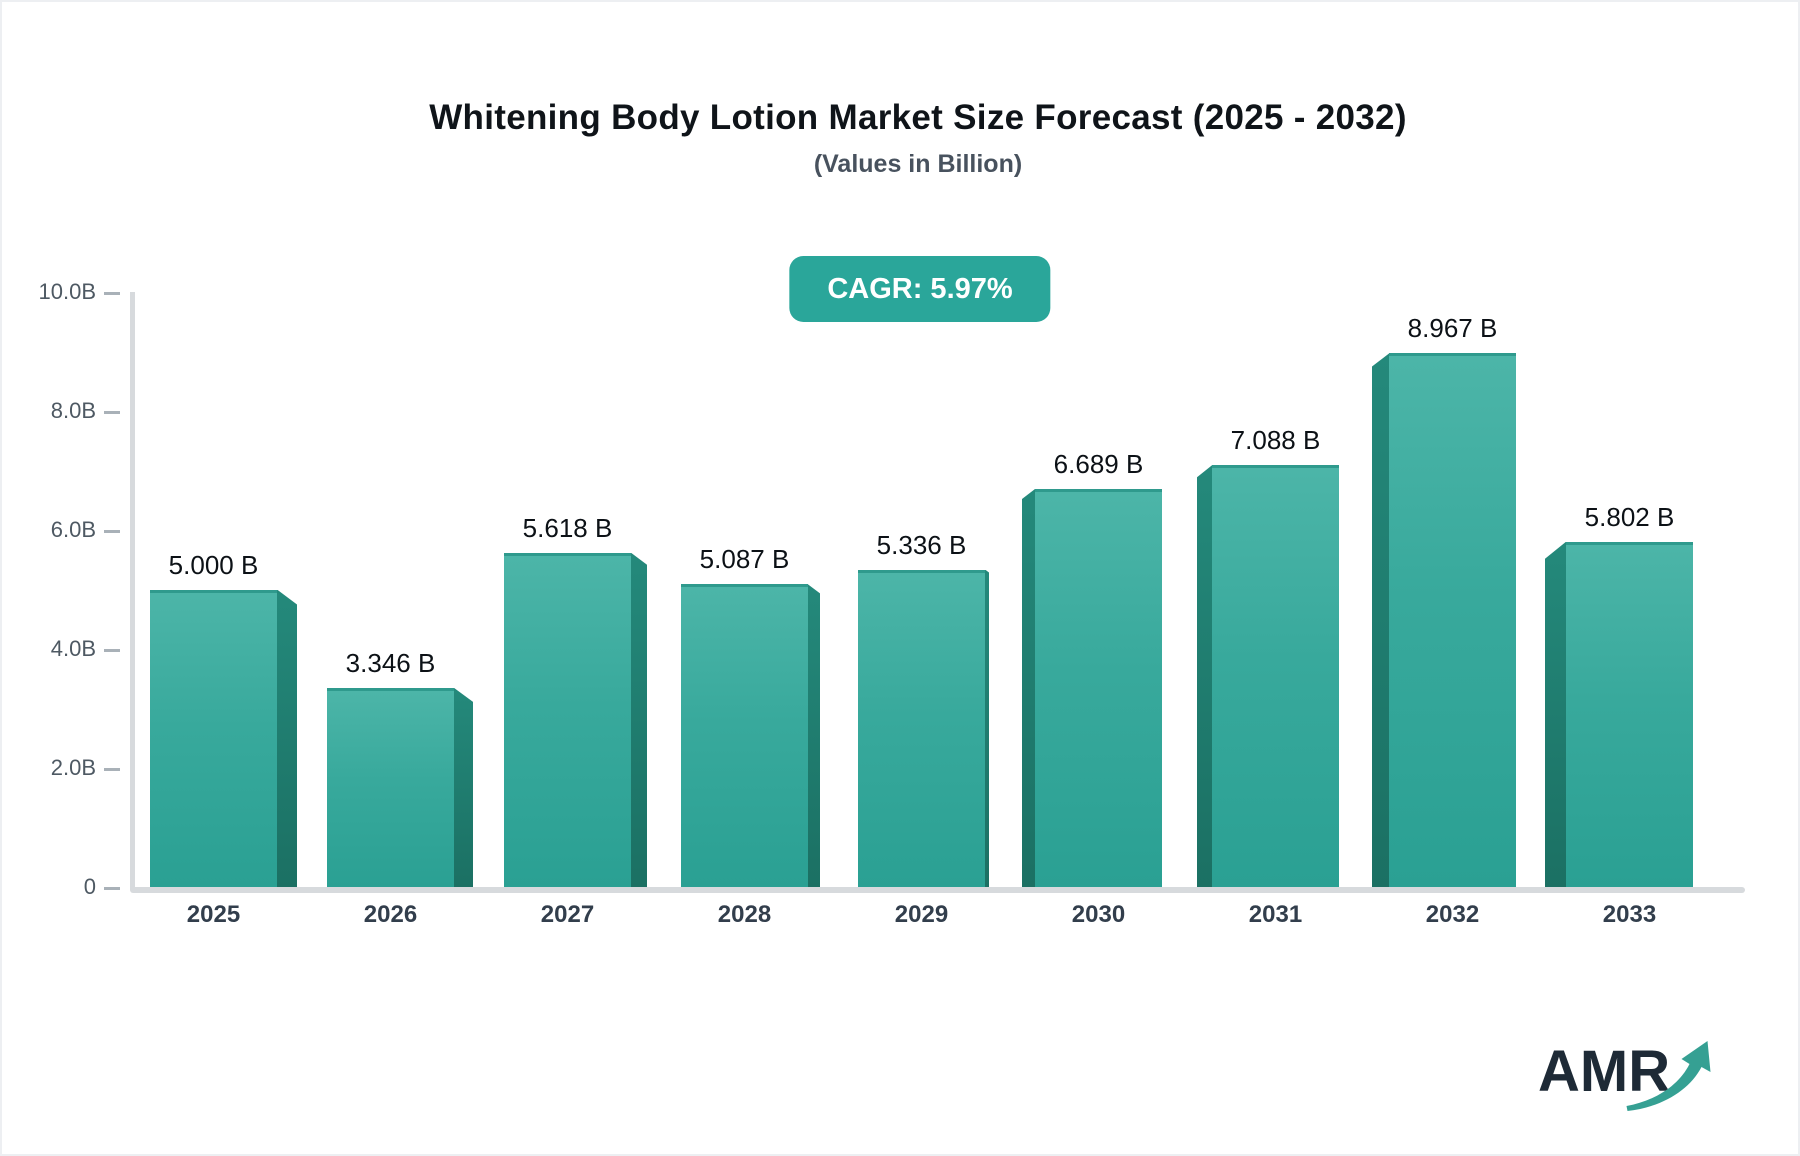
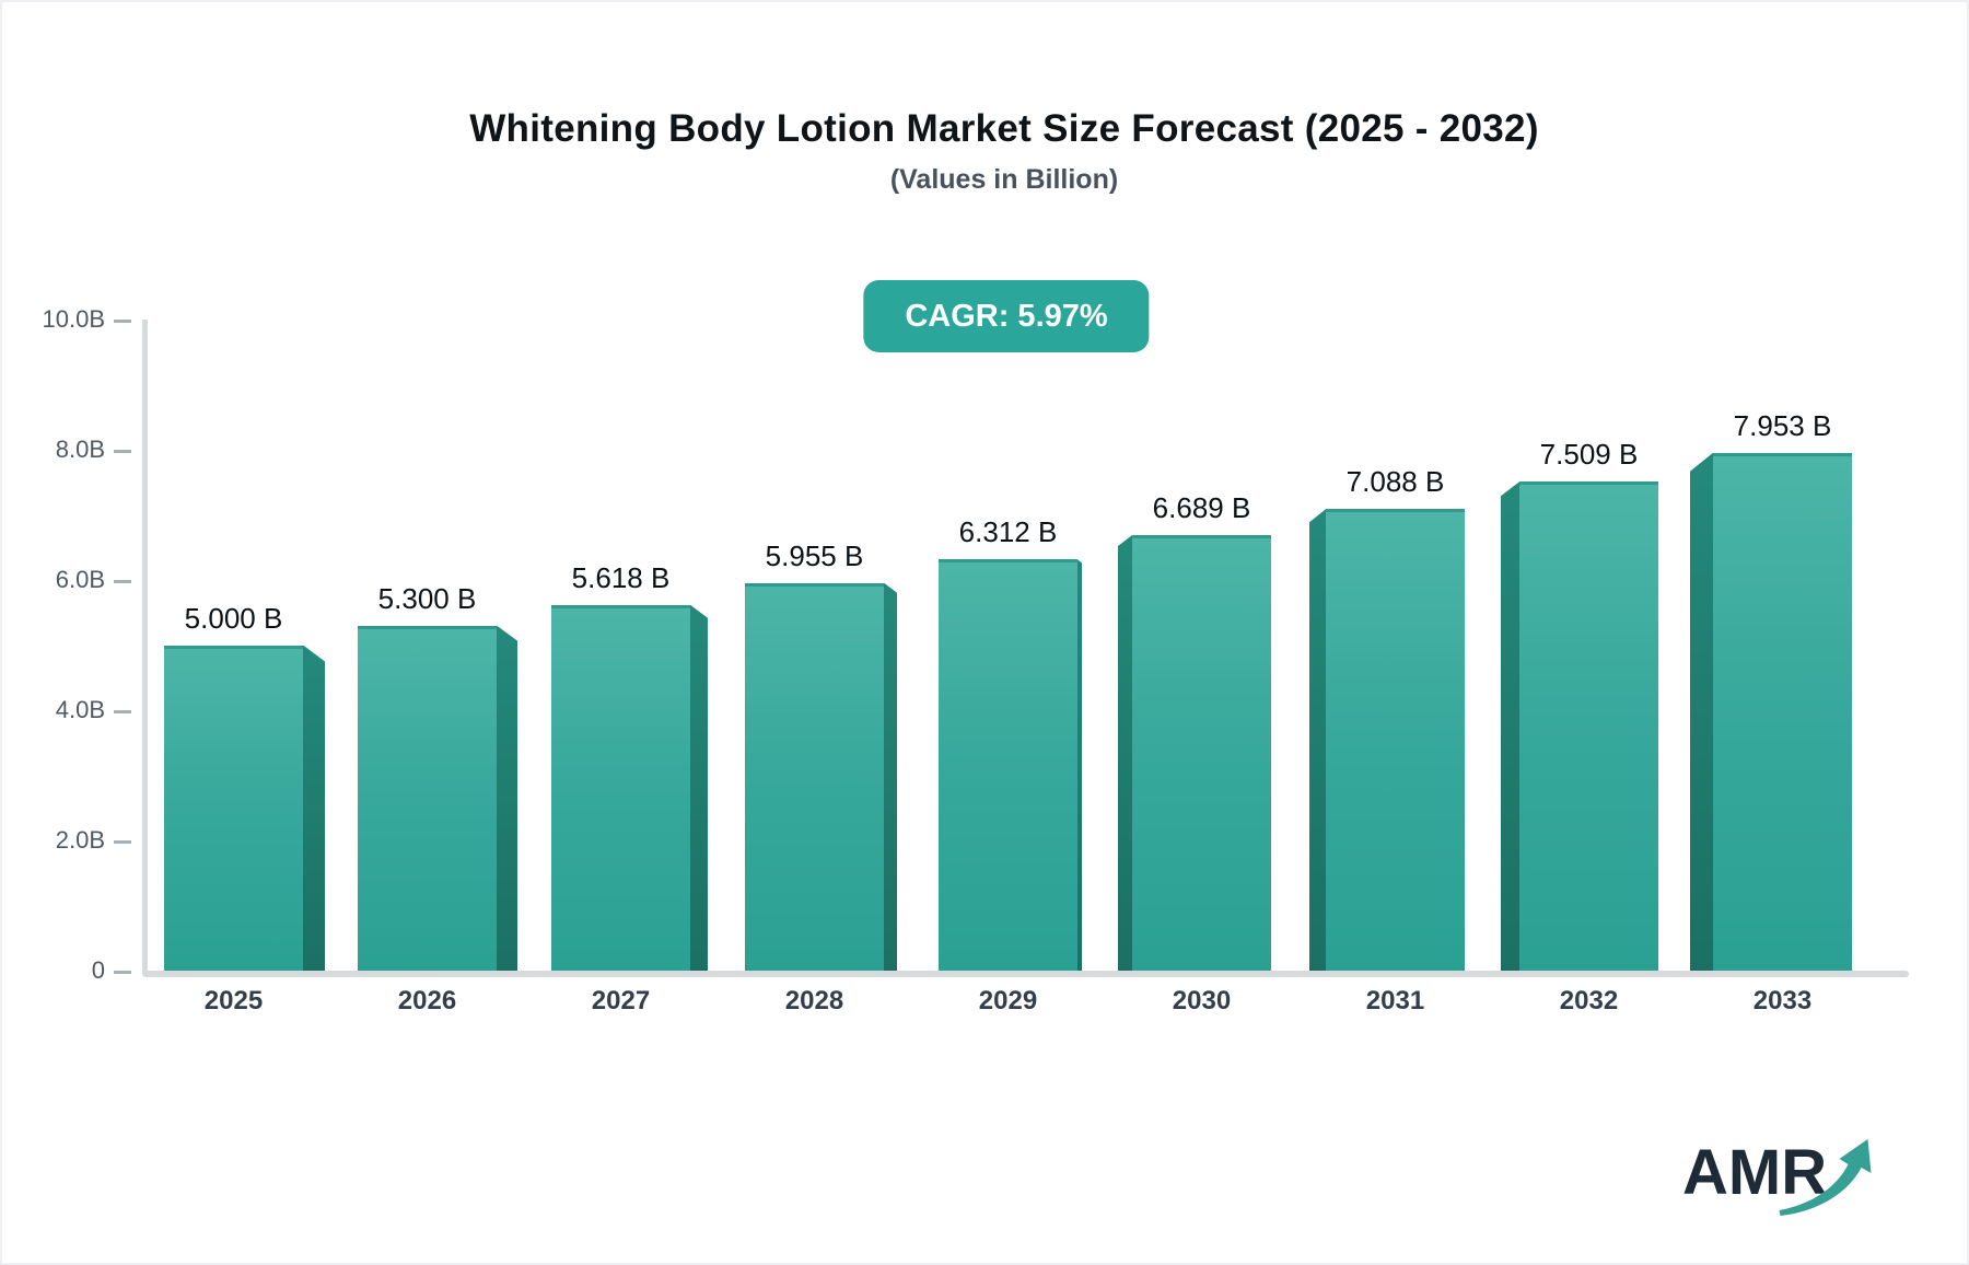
2026: 3.346 -> 5.300
2028: 5.087 -> 5.955
2029: 5.336 -> 6.312
2032: 8.967 -> 7.509
2033: 5.802 -> 7.953
